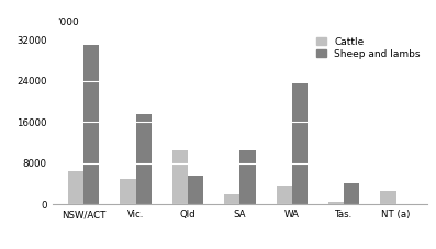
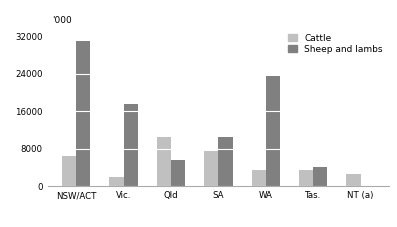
Cattle/Vic.: 5000 -> 2000
Cattle/SA: 2000 -> 7500
Cattle/Tas.: 500 -> 3500
